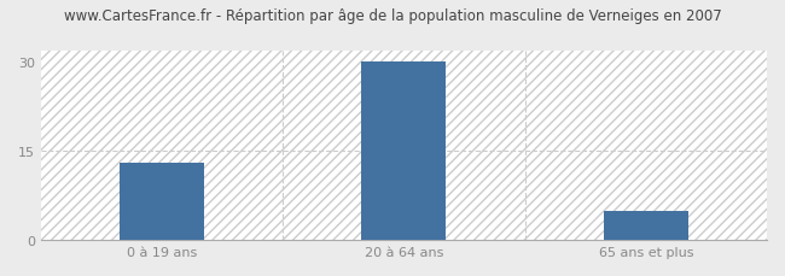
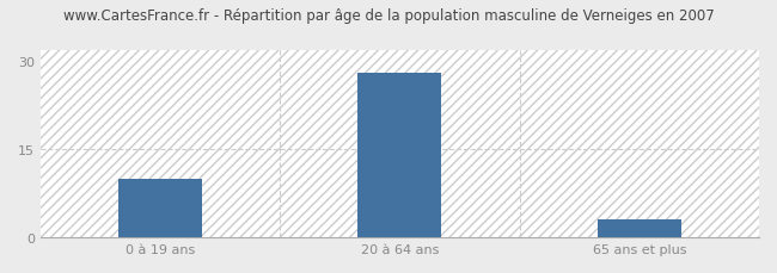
0 à 19 ans: 13 -> 10
20 à 64 ans: 30 -> 28
65 ans et plus: 5 -> 3
